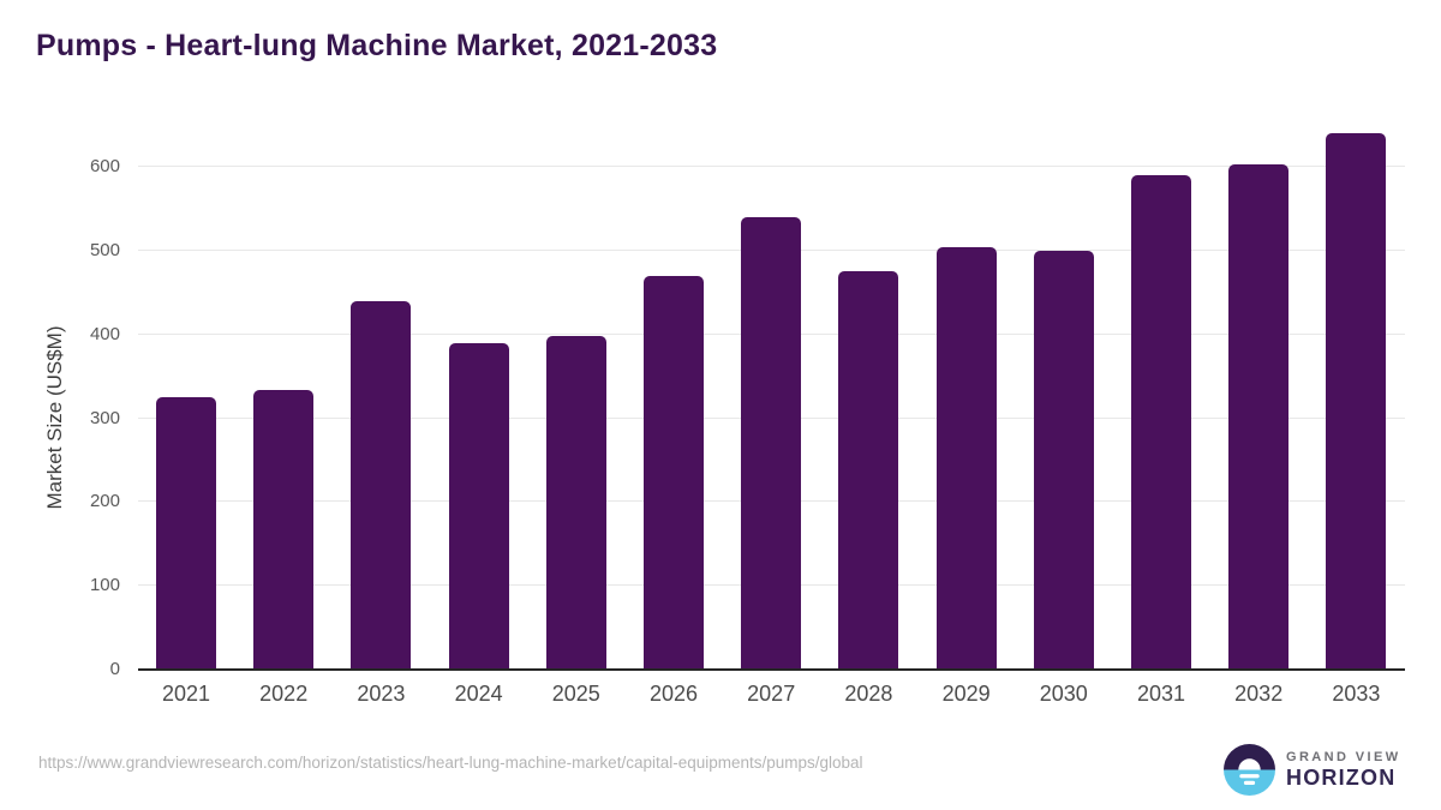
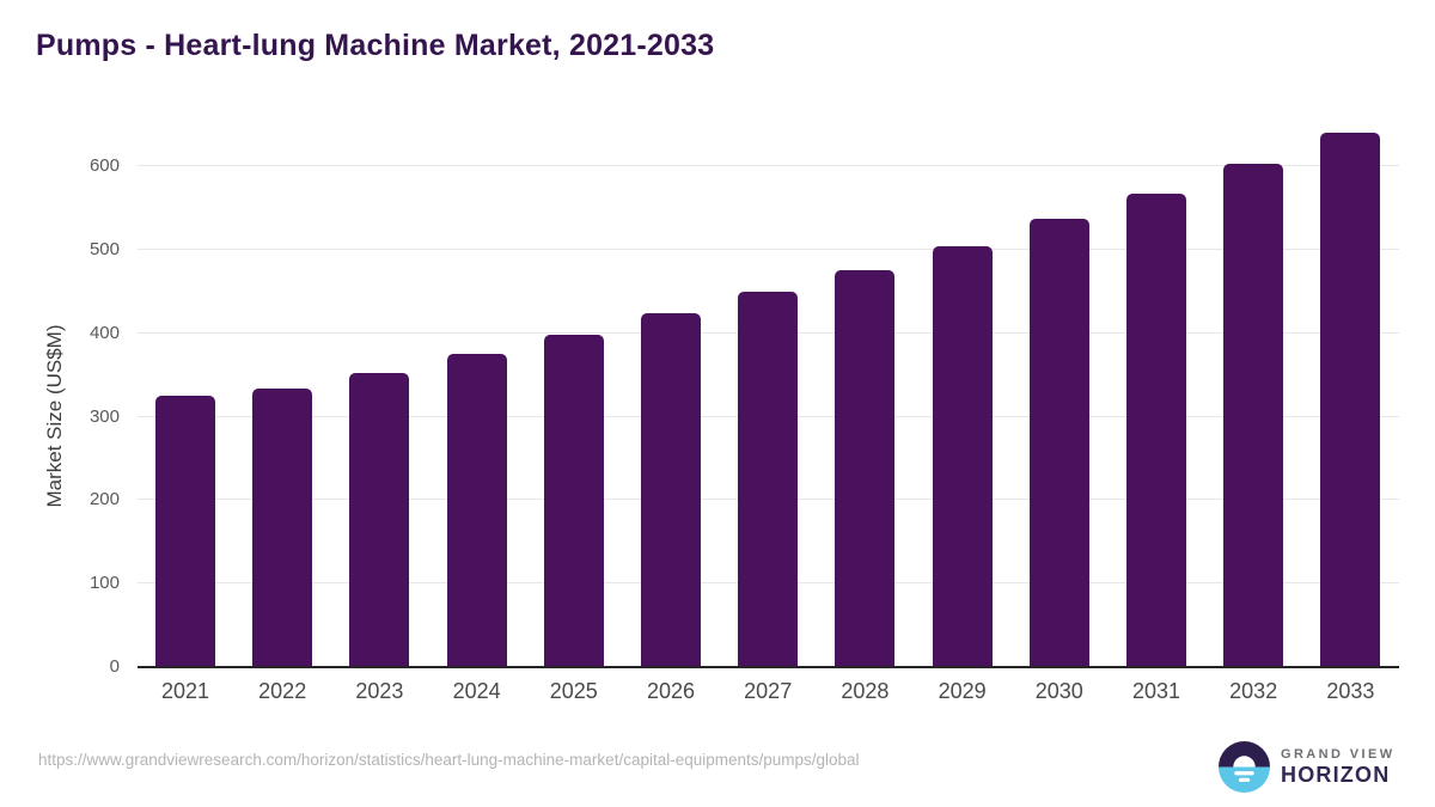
2023: 440 -> 350
2024: 390 -> 380
2026: 470 -> 420
2027: 540 -> 450
2030: 500 -> 540
2031: 590 -> 570
